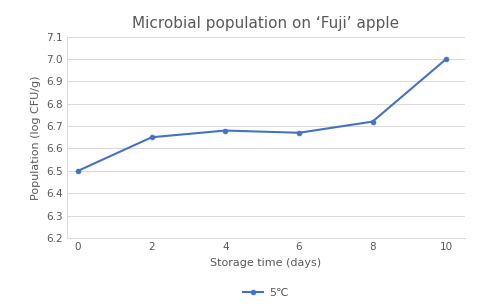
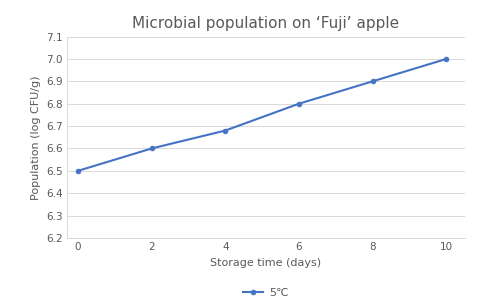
2: 6.65 -> 6.60
6: 6.67 -> 6.80
8: 6.72 -> 6.90
